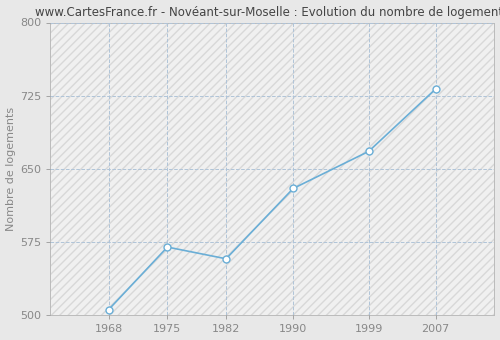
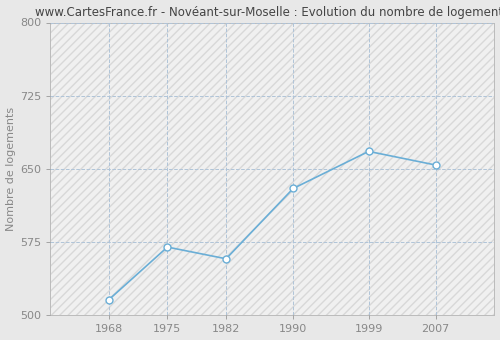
1968: 506 -> 516
2007: 732 -> 654
